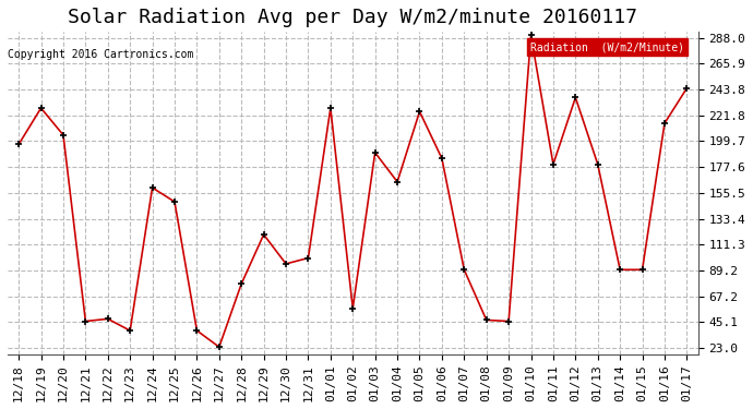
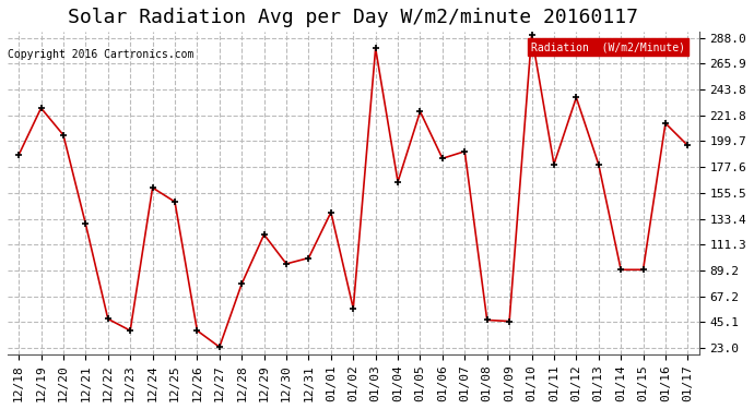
12/18: 197 -> 188
12/21: 46 -> 129
01/01: 228 -> 139
01/03: 190 -> 279
01/07: 90 -> 191
01/17: 245 -> 196
